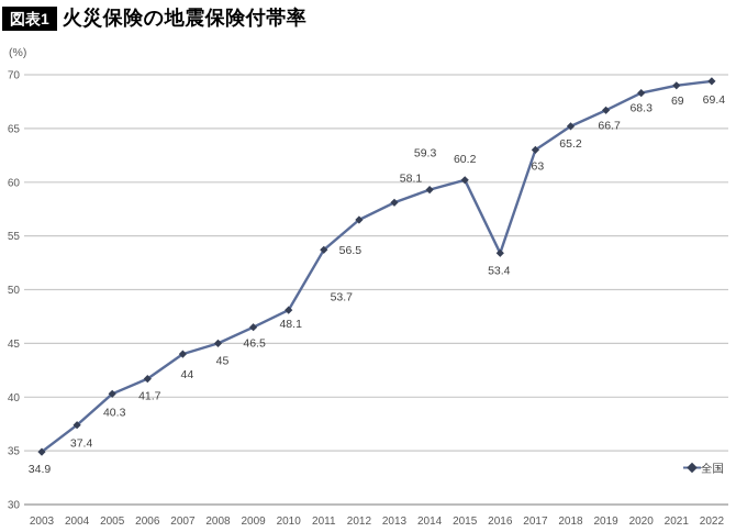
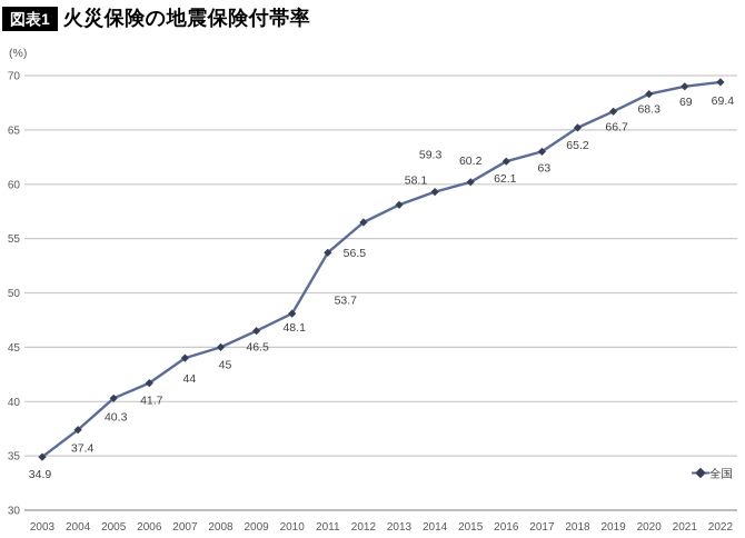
2016: 53.4 -> 62.1
